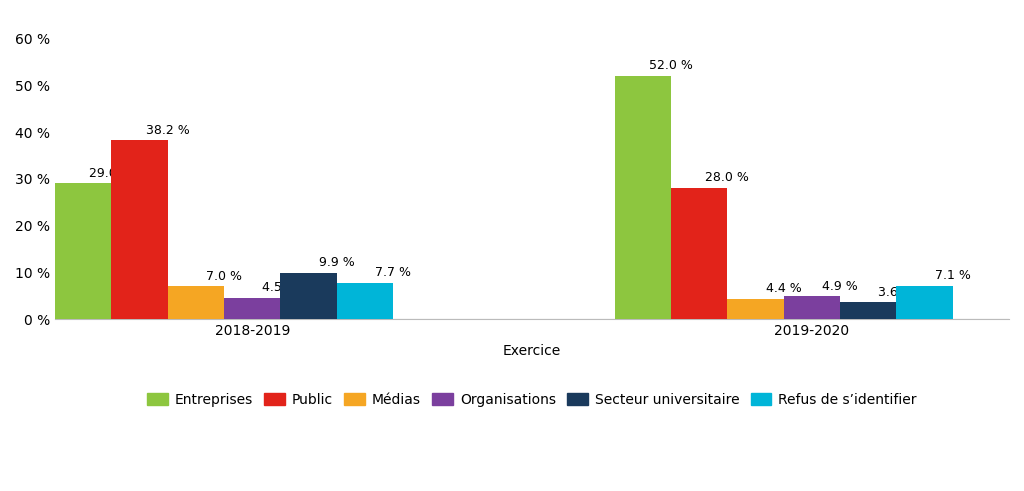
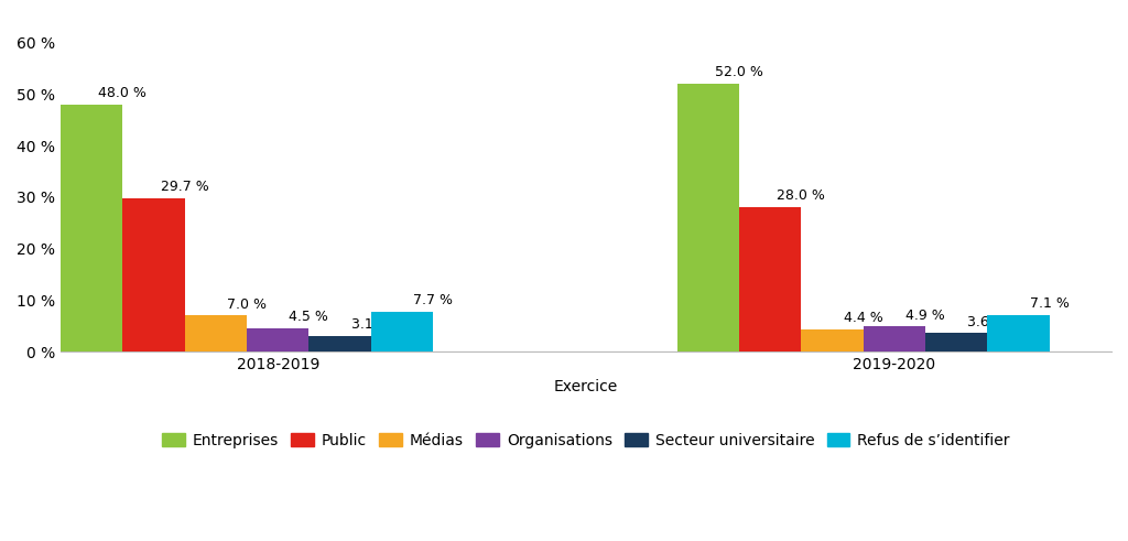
Entreprises/2018-2019: 29.0 -> 48.0
Public/2018-2019: 38.2 -> 29.7
Secteur universitaire/2018-2019: 9.9 -> 3.1
